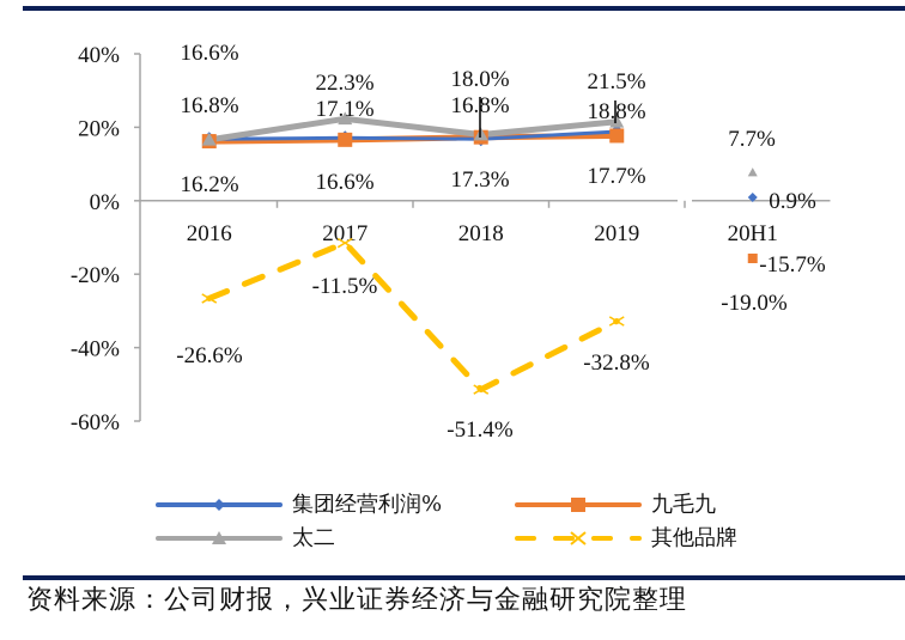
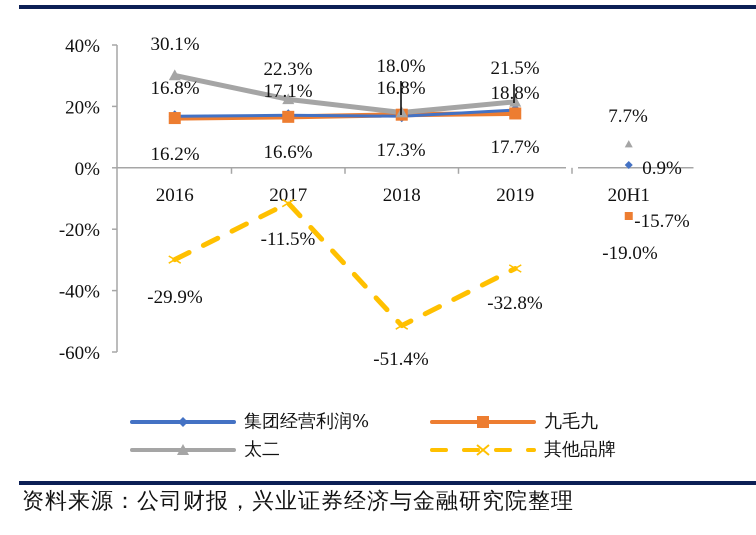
太二/2016: 16.6% -> 30.1%
其他品牌/2016: -26.6% -> -29.9%
